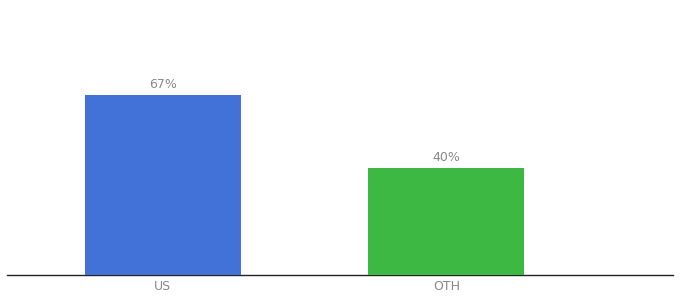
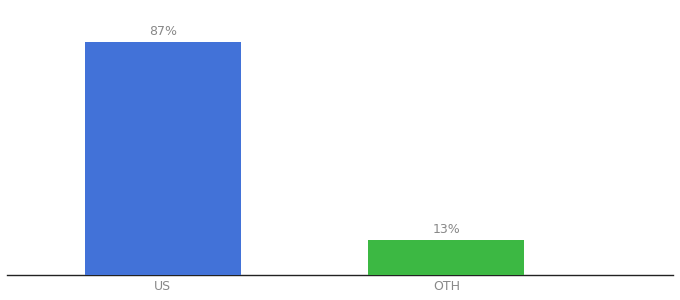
US: 67% -> 87%
OTH: 40% -> 13%
